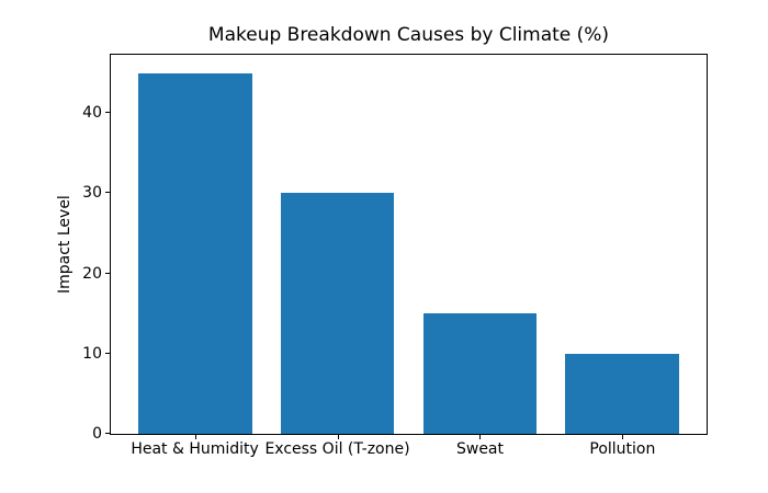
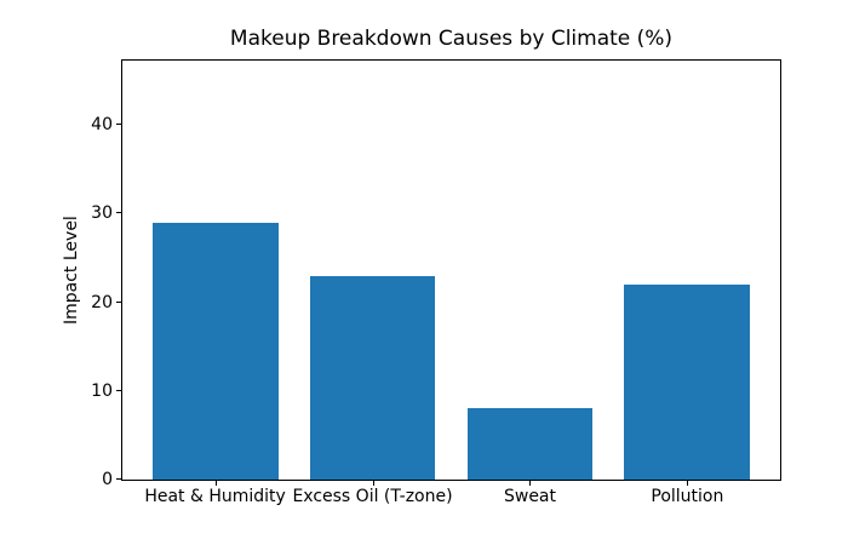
Heat & Humidity: 45 -> 29
Excess Oil (T-zone): 30 -> 23
Sweat: 15 -> 8
Pollution: 10 -> 22
